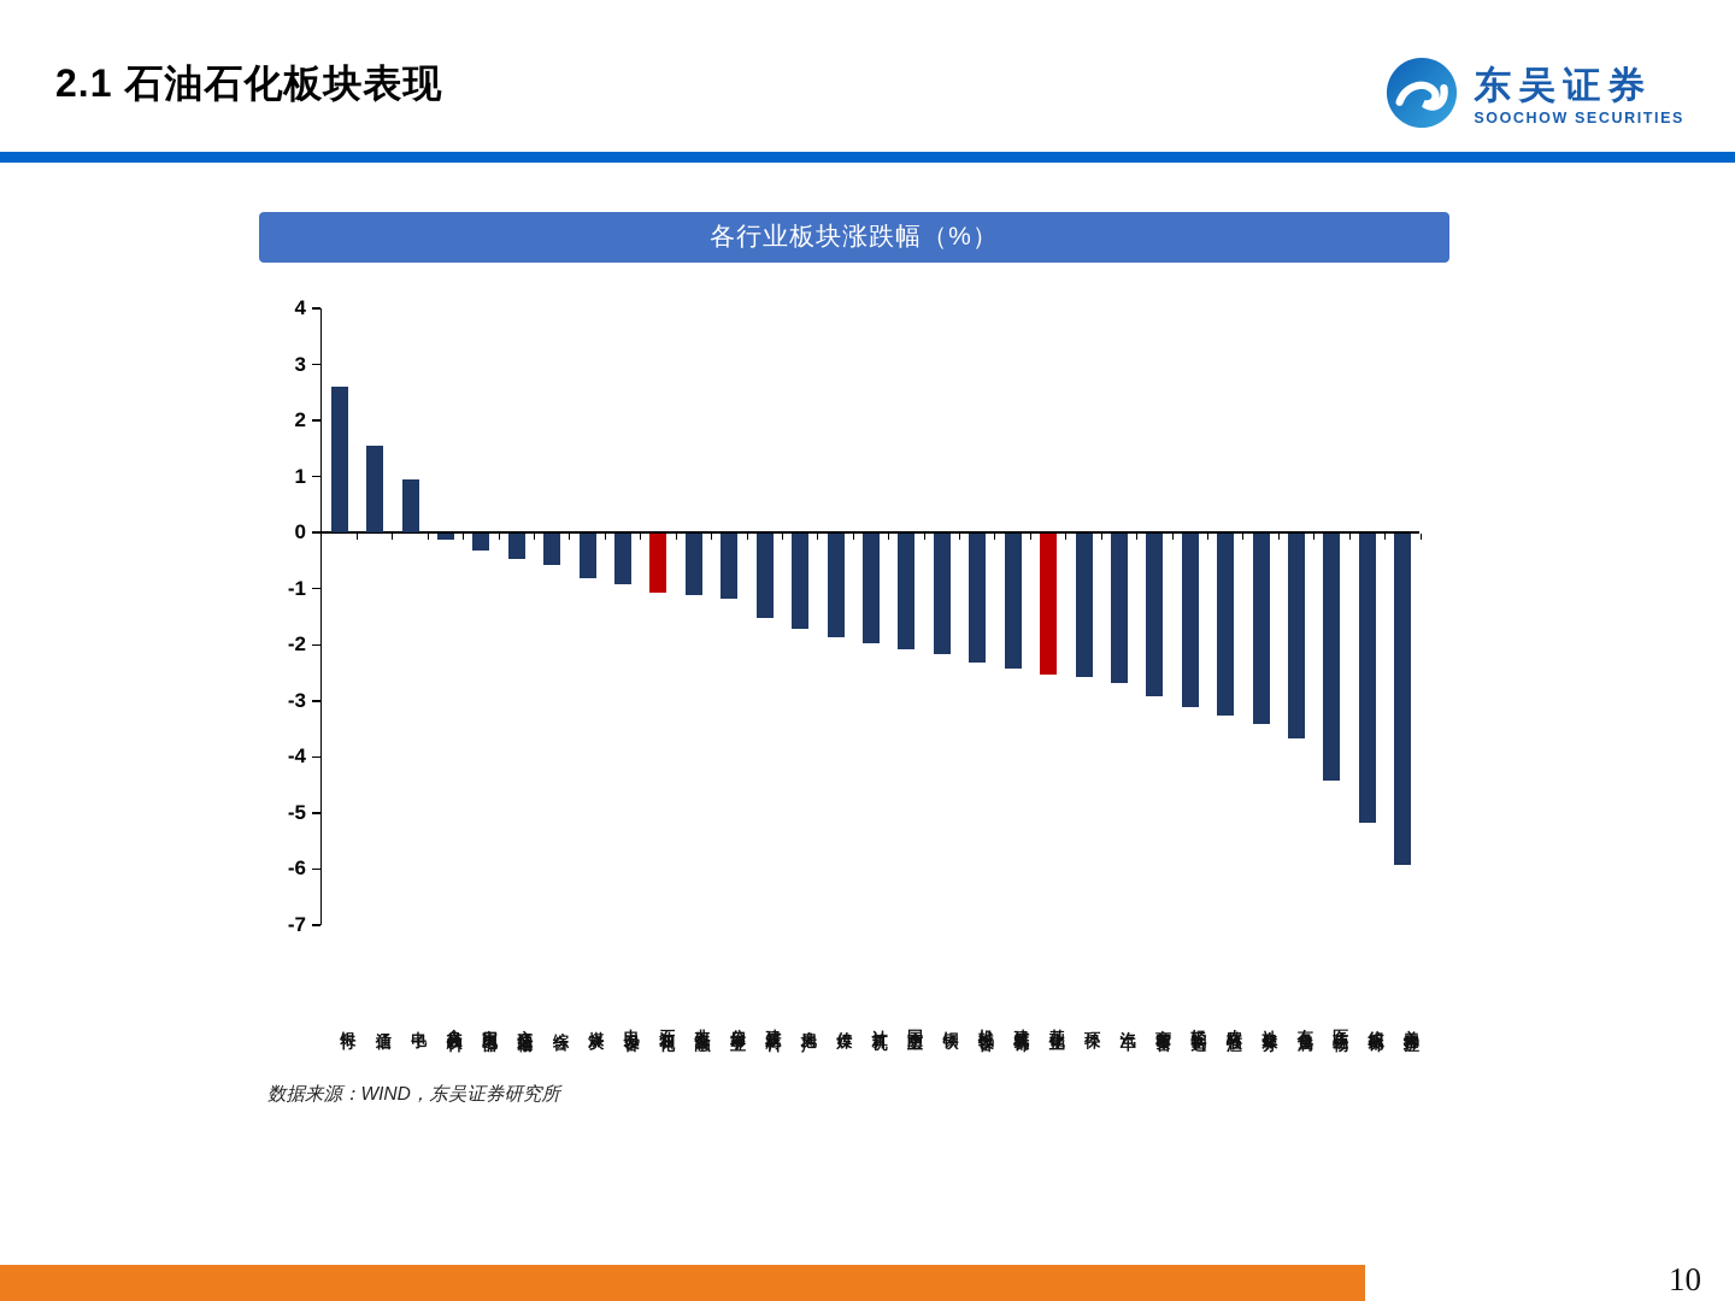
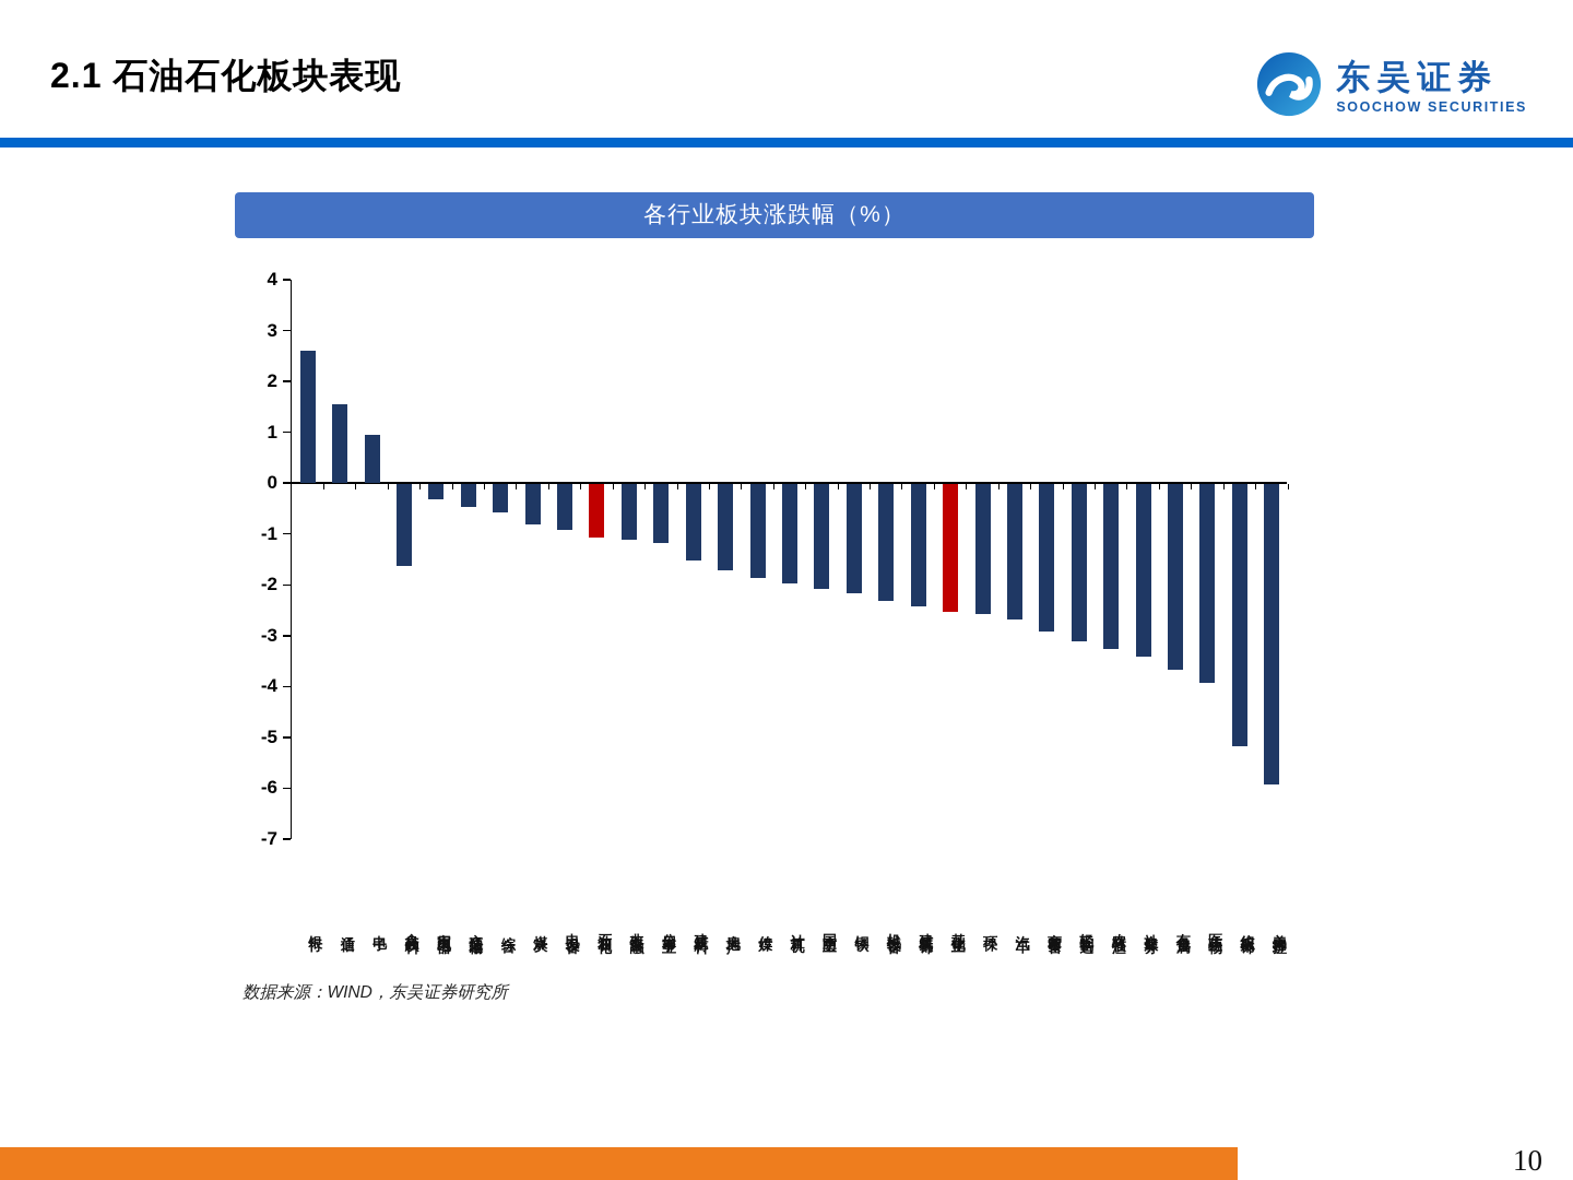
食品饮料: -0.1 -> -1.6
医药生物: -4.4 -> -3.9
